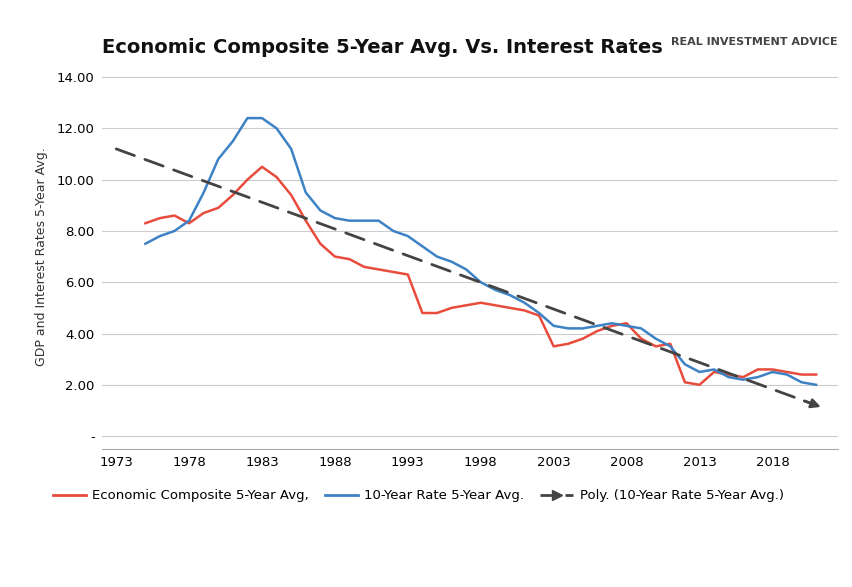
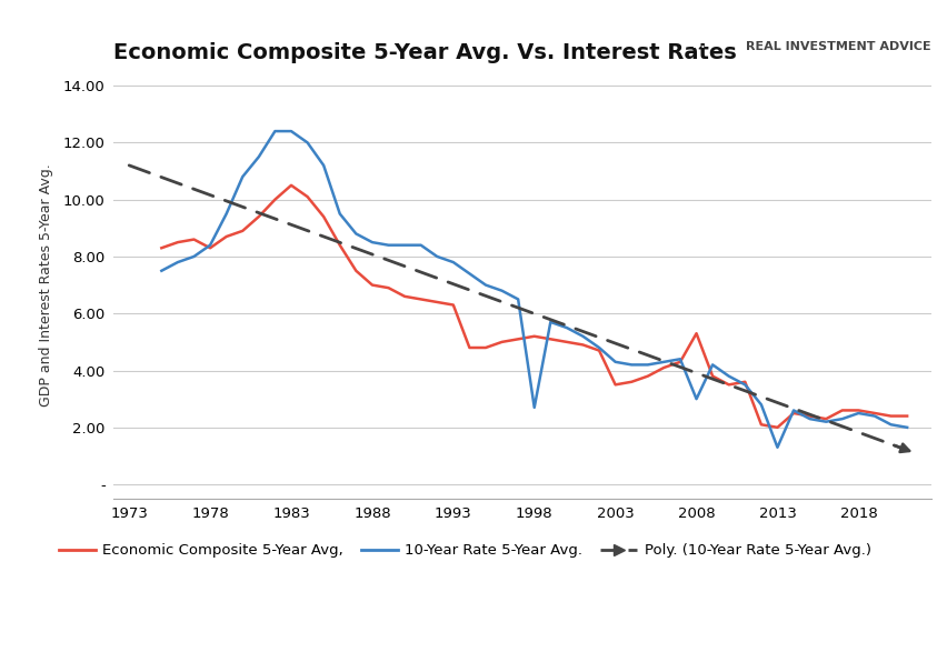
10-Year Rate 5-Year Avg./1998: 6.0 -> 2.7
Economic Composite 5-Year Avg,/2008: 4.4 -> 5.3
10-Year Rate 5-Year Avg./2008: 4.3 -> 3.0
10-Year Rate 5-Year Avg./2013: 2.5 -> 1.3
